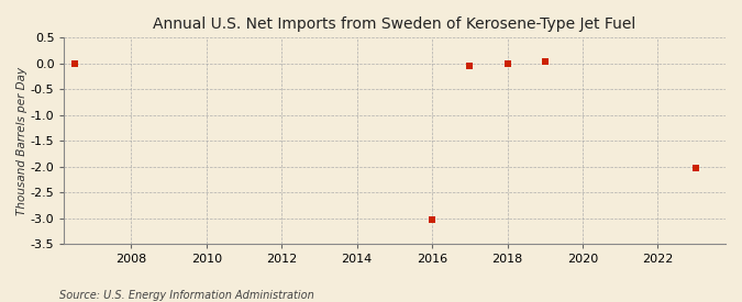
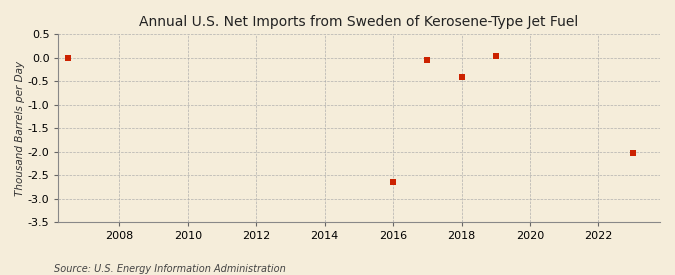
2016: -3.03 -> -2.65
2018: -0.01 -> -0.40
